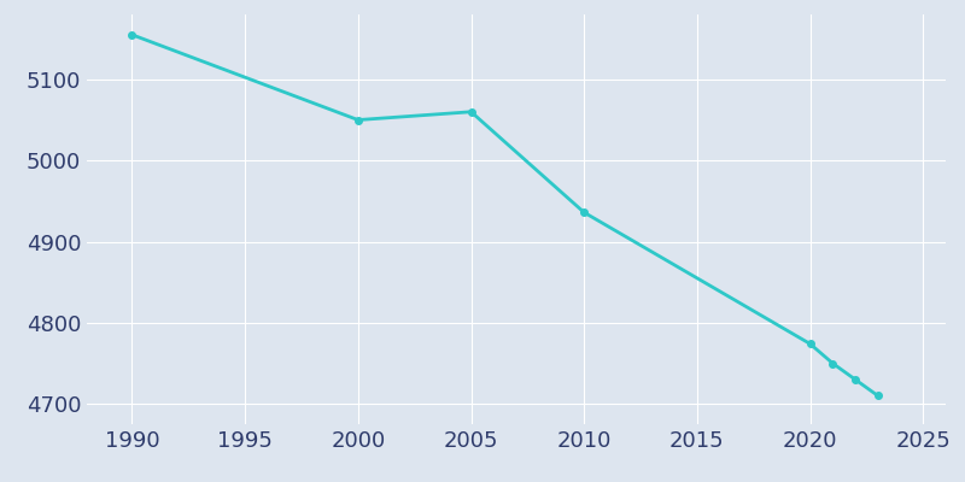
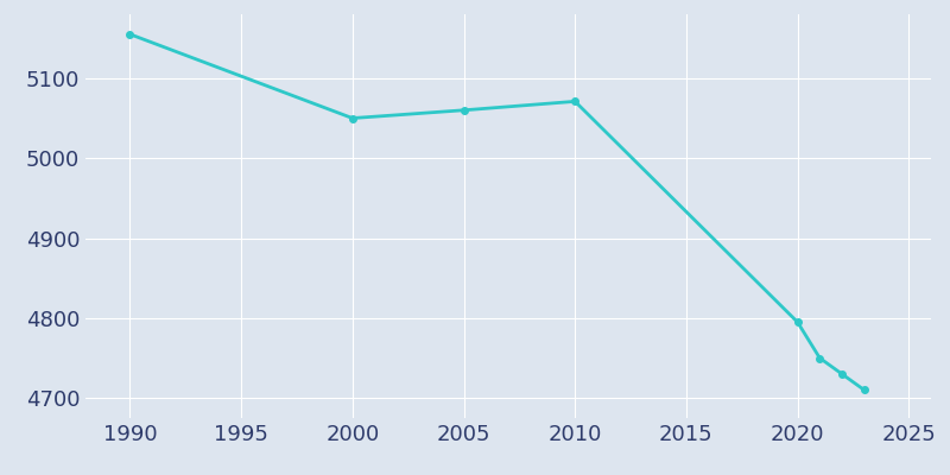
2010: 4936 -> 5071
2020: 4774 -> 4795
